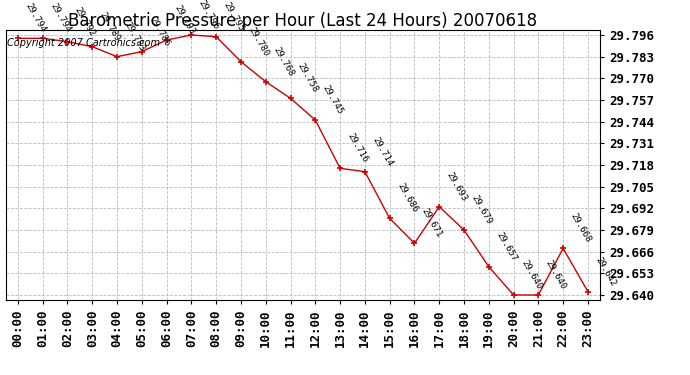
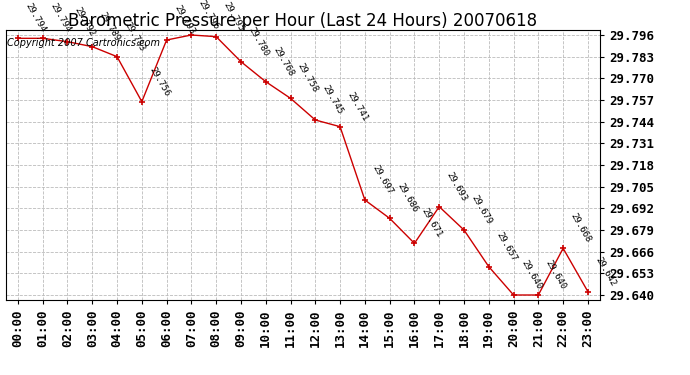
05:00: 29.786 -> 29.756
13:00: 29.716 -> 29.741
14:00: 29.714 -> 29.697
